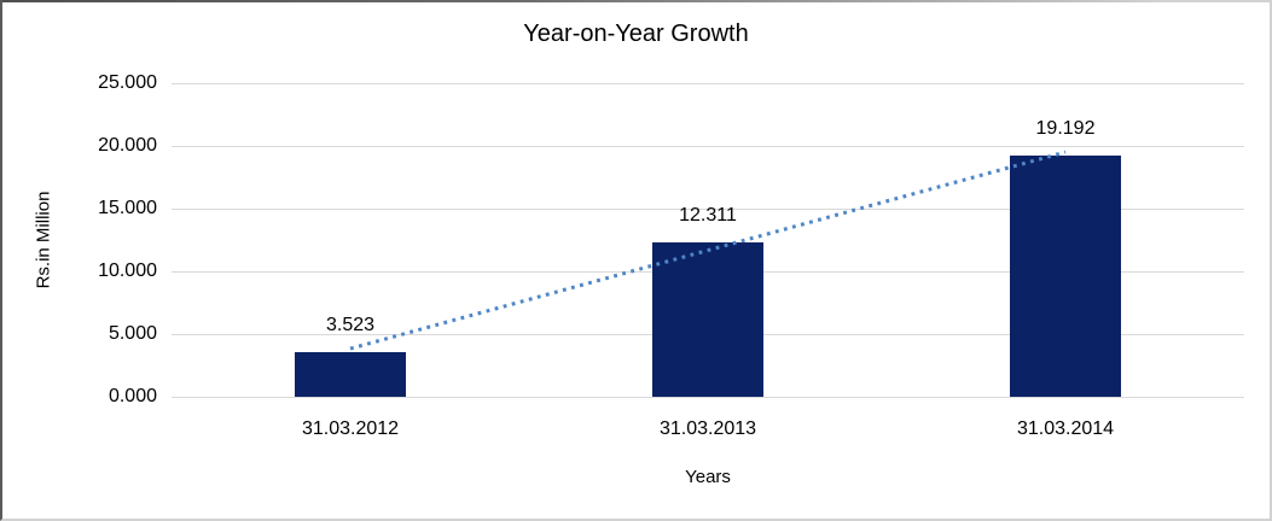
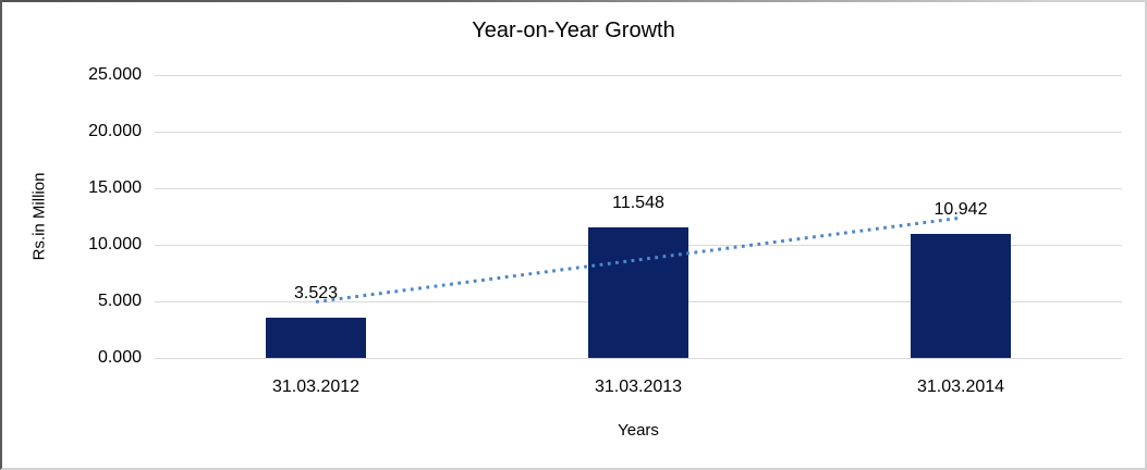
31.03.2013: 12.311 -> 11.548
31.03.2014: 19.192 -> 10.942
